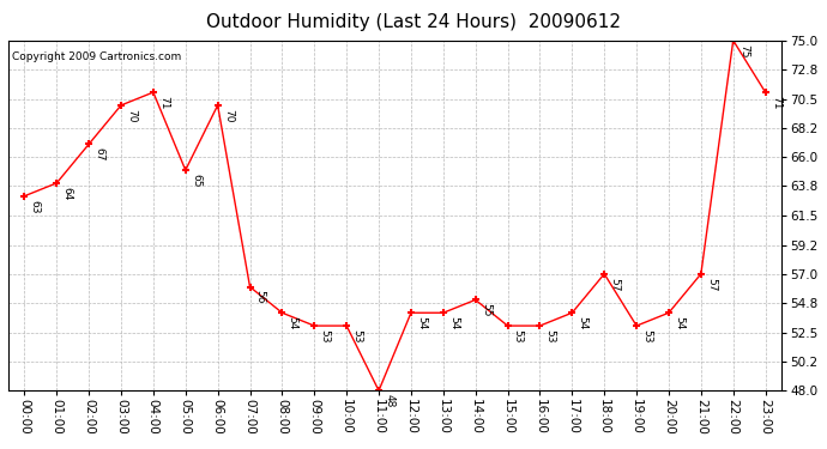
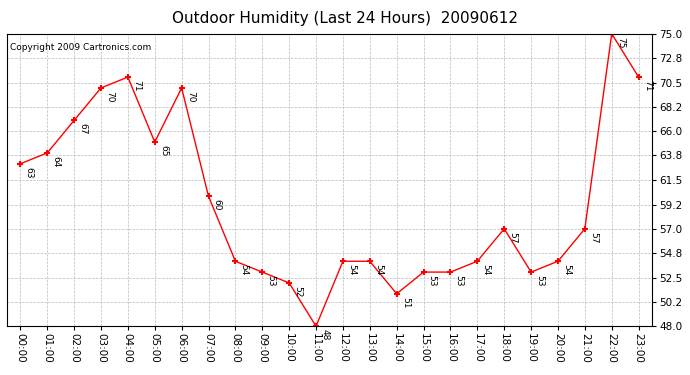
07:00: 56 -> 60
10:00: 53 -> 52
14:00: 55 -> 51
